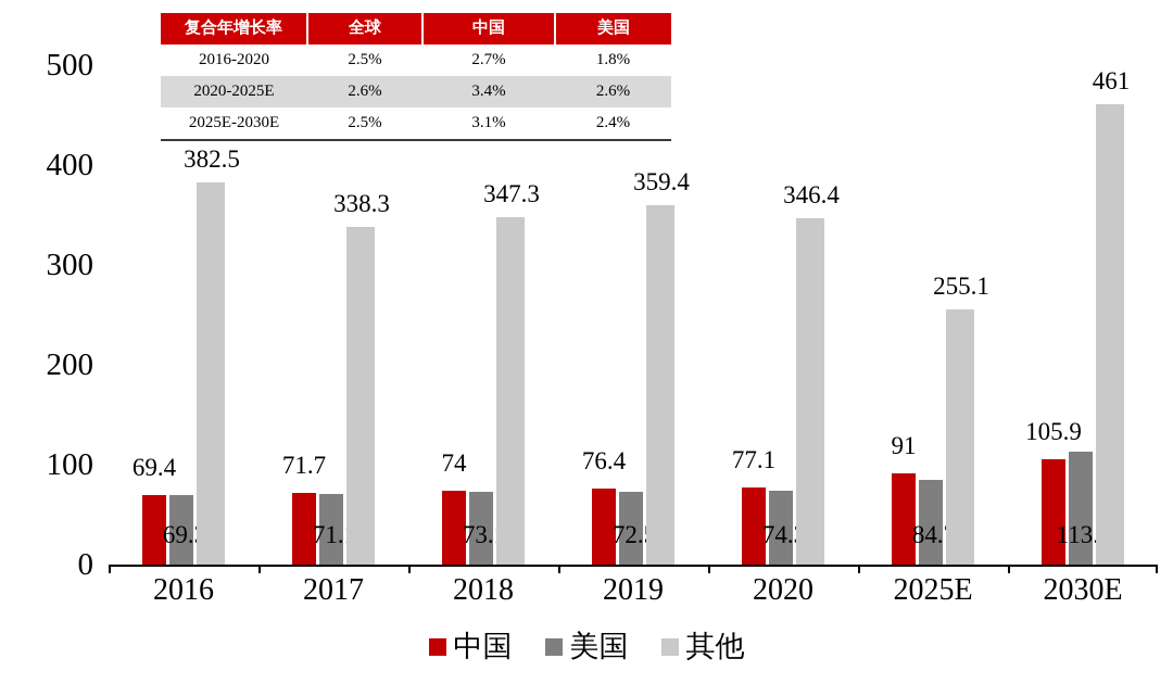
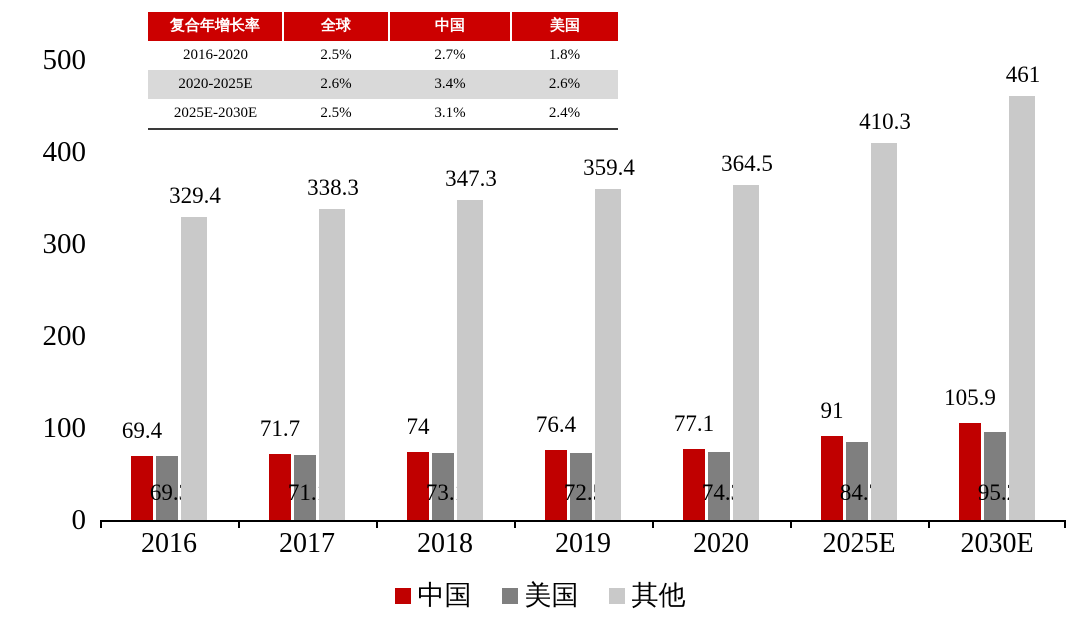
其他/2016: 382.5 -> 329.4
其他/2020: 346.4 -> 364.5
其他/2025E: 255.1 -> 410.3
美国/2030E: 113.2 -> 95.2
